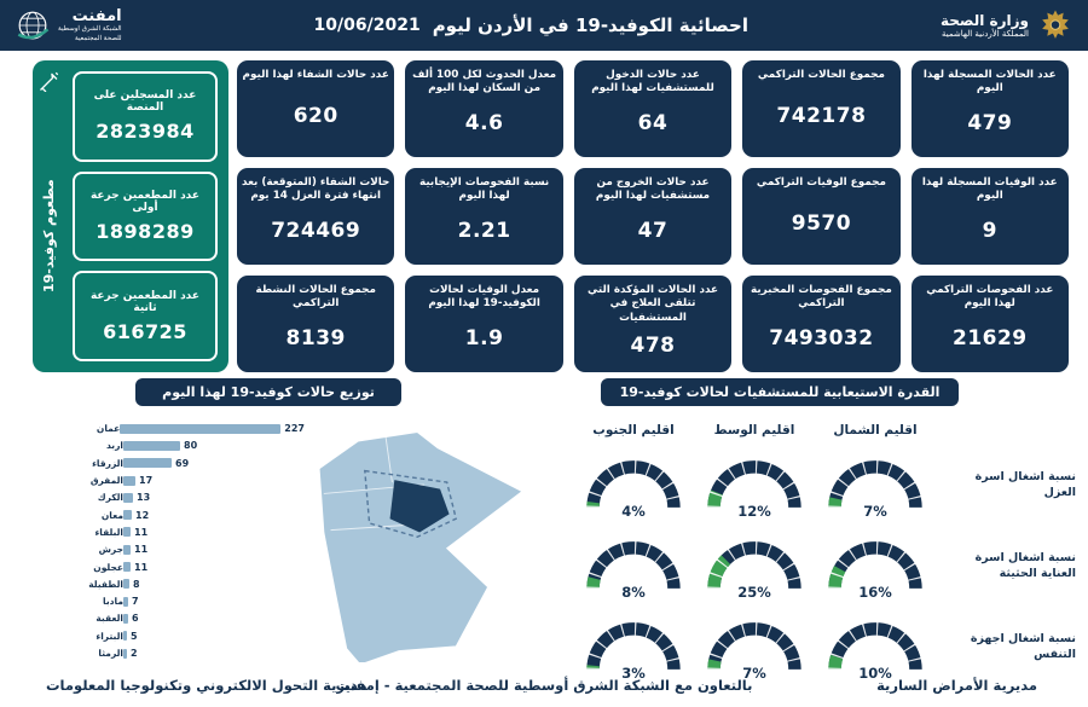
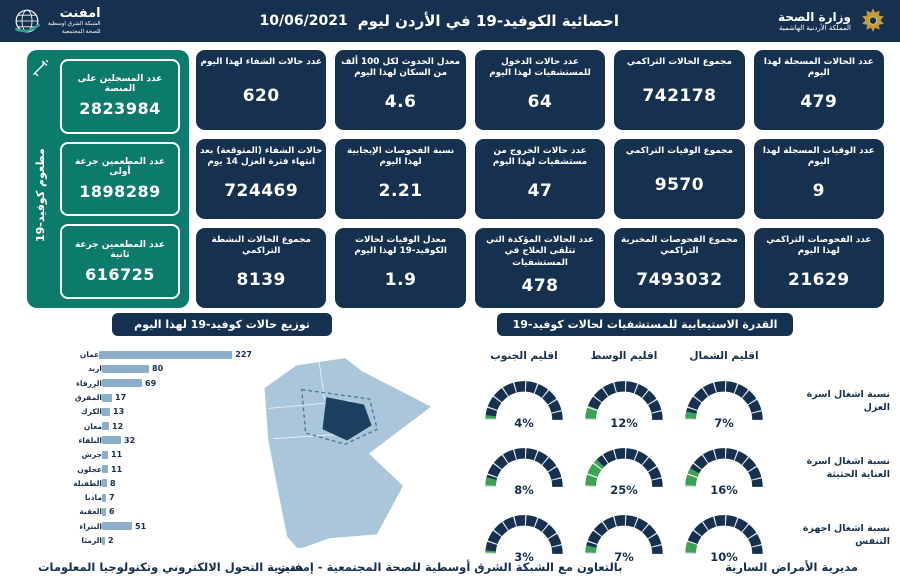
توزيع حالات كوفيد-19 لهذا اليوم/البلقاء: 11 -> 32
توزيع حالات كوفيد-19 لهذا اليوم/البتراء: 5 -> 51
